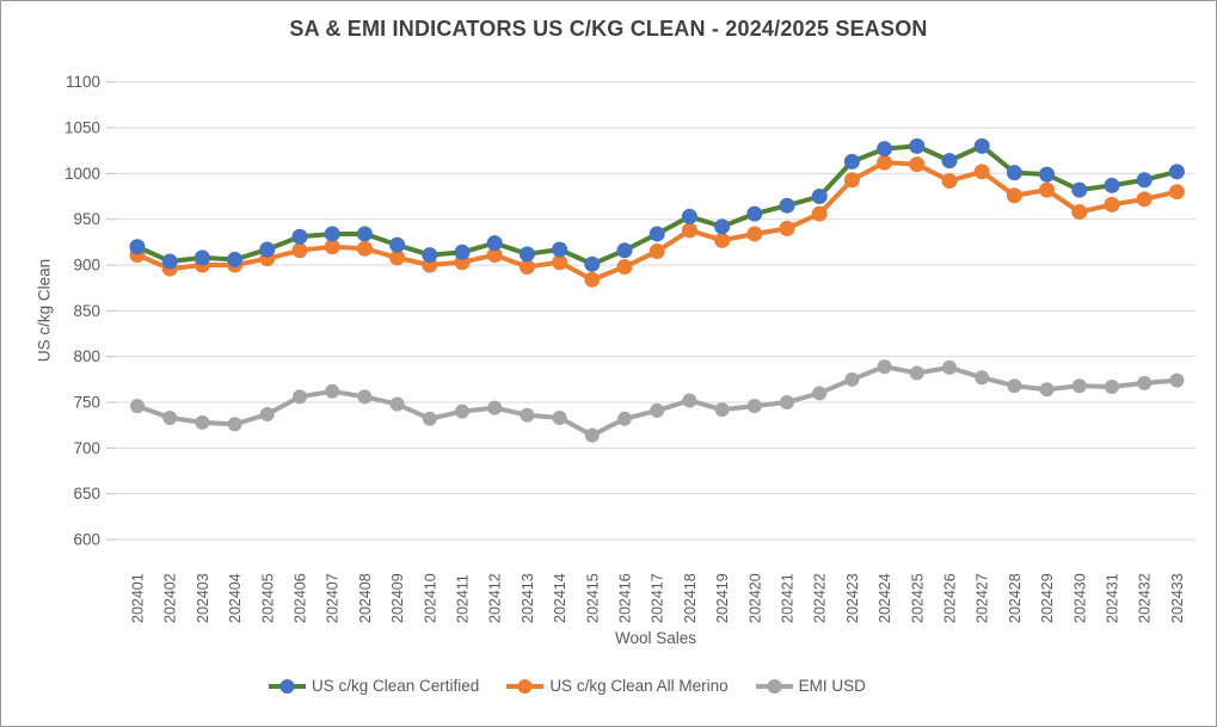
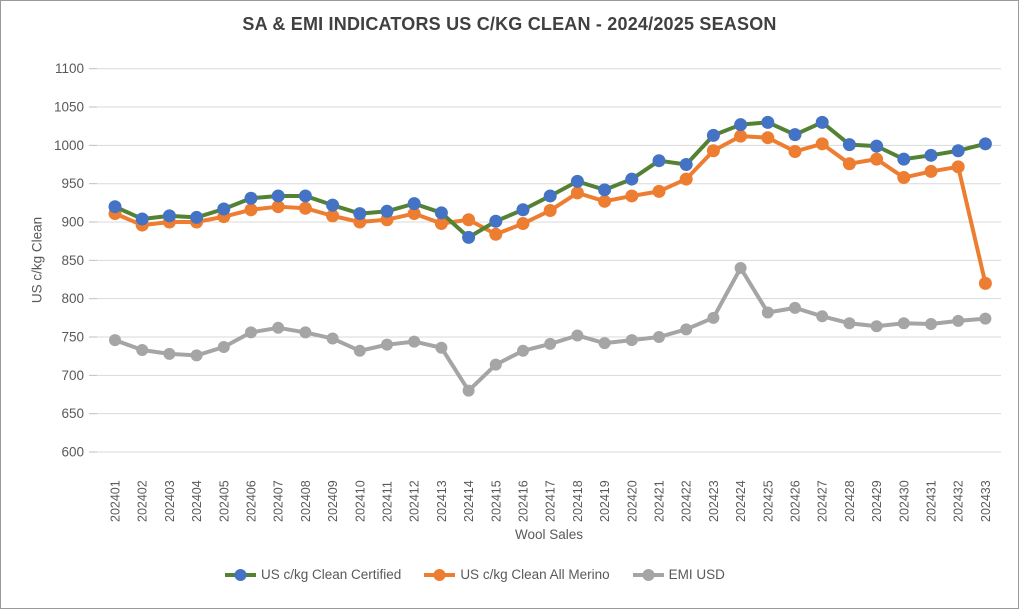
US c/kg Clean Certified/202414: 920 -> 880
EMI USD/202414: 730 -> 680
US c/kg Clean Certified/202421: 960 -> 980
EMI USD/202424: 790 -> 840
US c/kg Clean All Merino/202433: 980 -> 820
